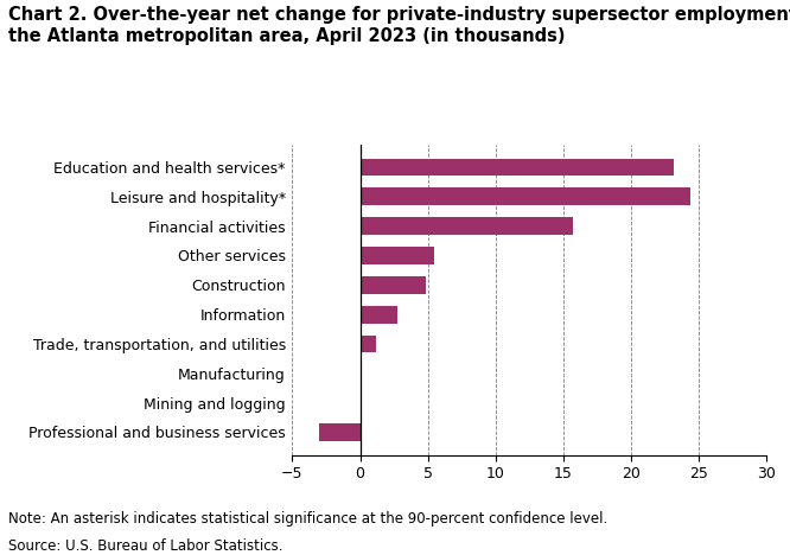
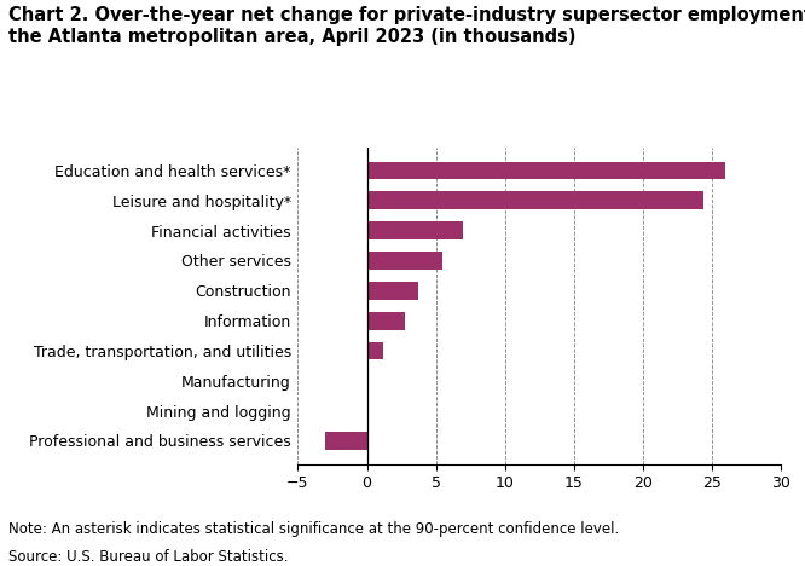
Education and health services*: 23.2 -> 26.0
Financial activities: 15.7 -> 7.0
Construction: 4.9 -> 3.7
